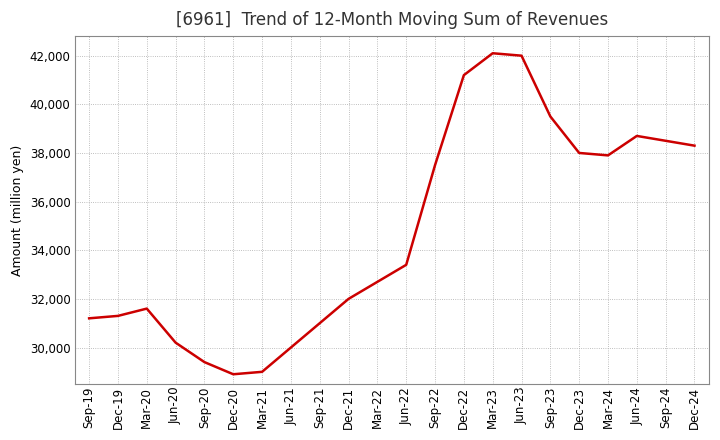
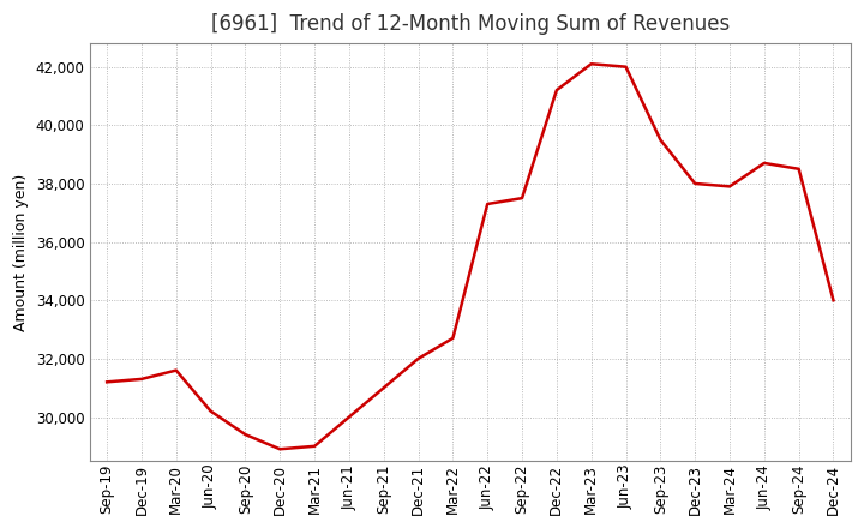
Jun-22: 33,400 -> 37,300
Dec-24: 38,300 -> 34,000
